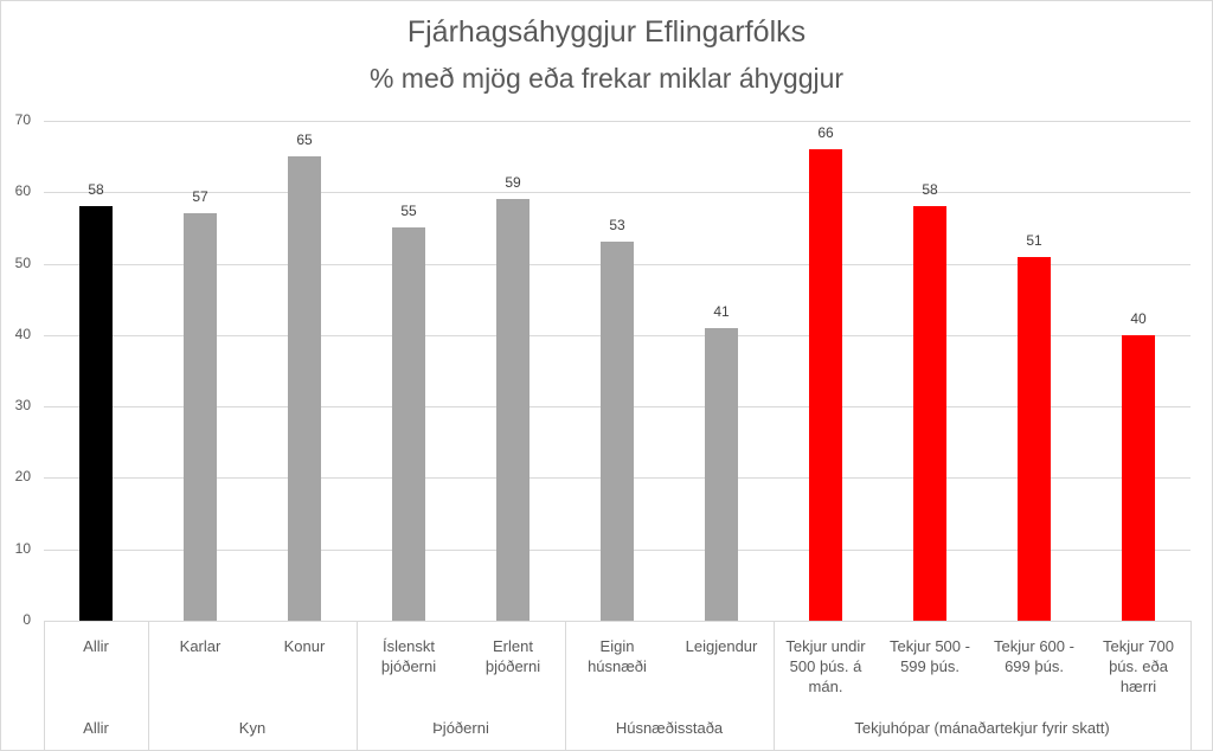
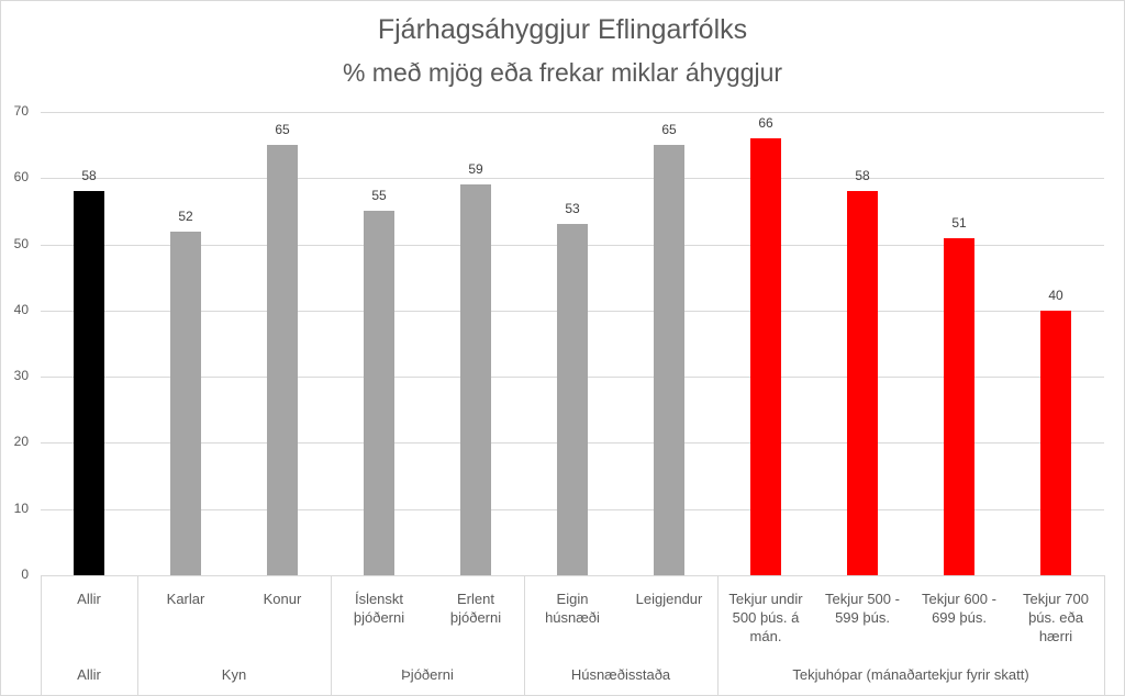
Karlar: 57 -> 52
Leigjendur: 41 -> 65
